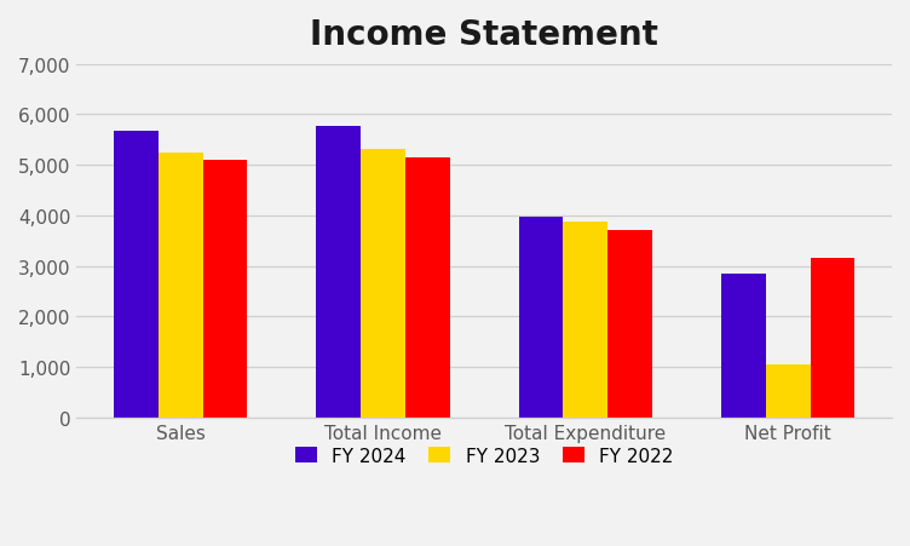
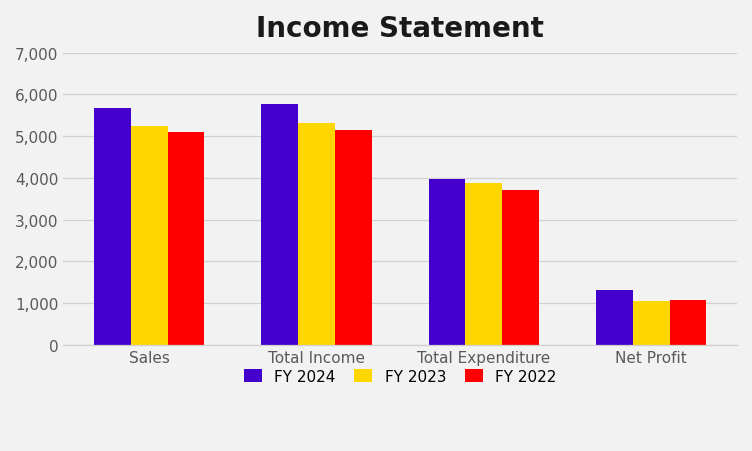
FY 2024/Net Profit: 2,850 -> 1,310
FY 2022/Net Profit: 3,150 -> 1,080
